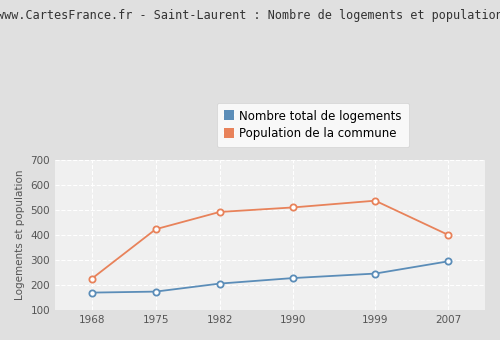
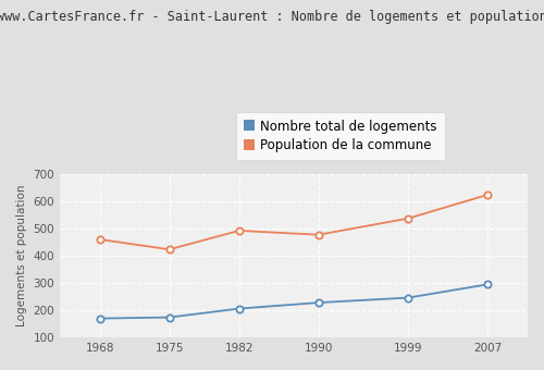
Population de la commune/1968: 225 -> 460
Population de la commune/1990: 510 -> 477
Population de la commune/2007: 400 -> 624
